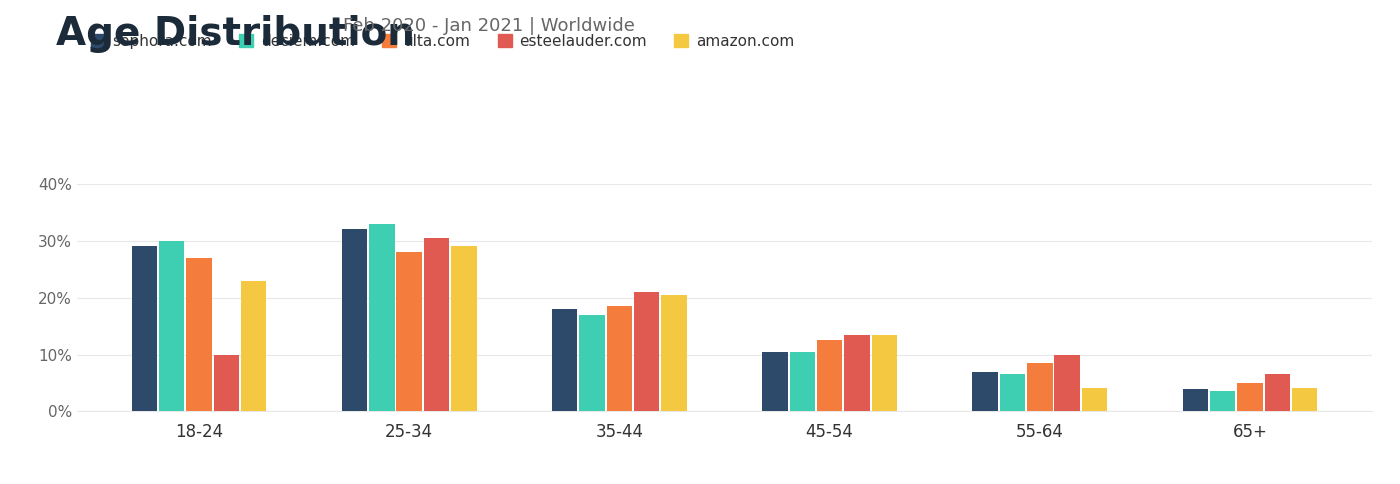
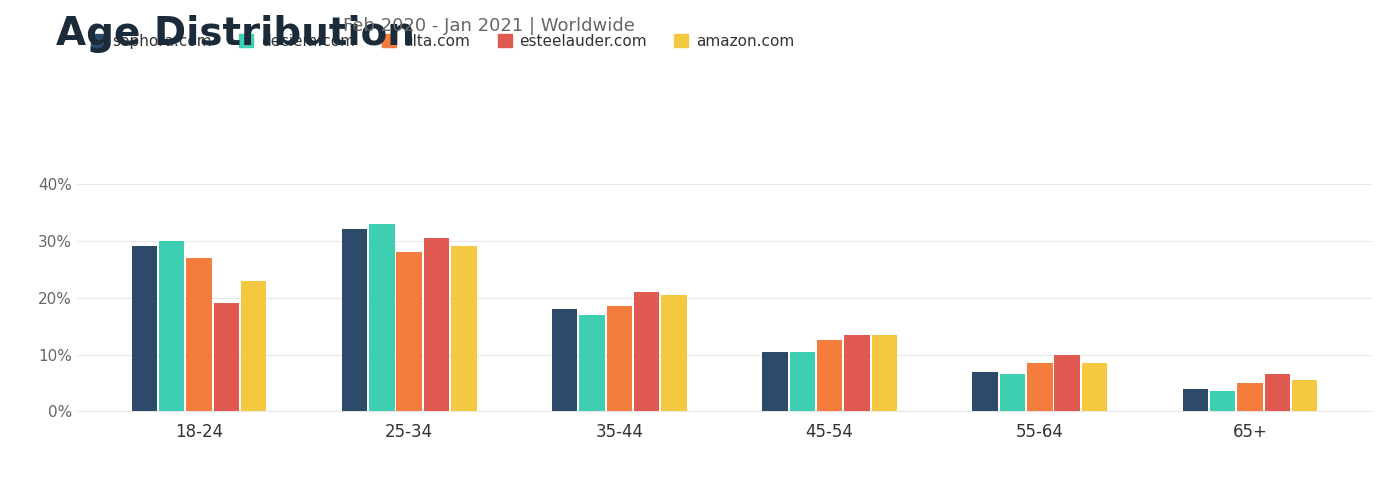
esteelauder.com/18-24: 10.0% -> 19.0%
amazon.com/55-64: 4.2% -> 8.5%
amazon.com/65+: 4.2% -> 5.5%
